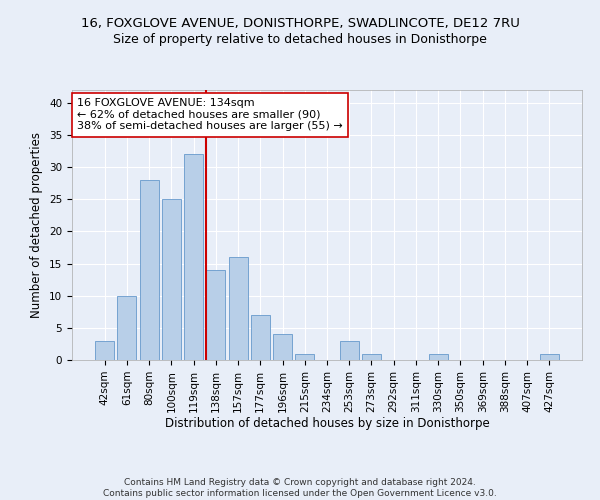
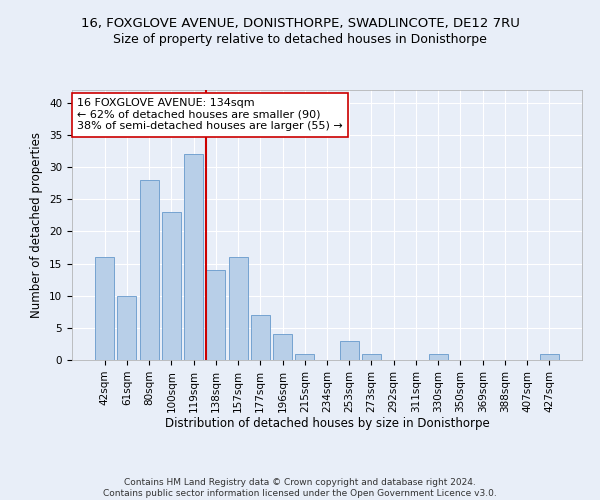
42sqm: 3 -> 16
100sqm: 25 -> 23
